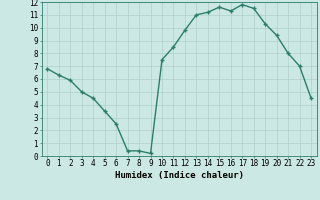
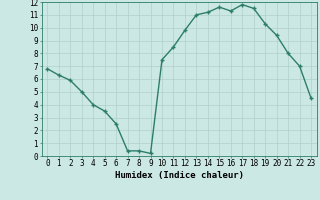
4: 4.5 -> 4.0
